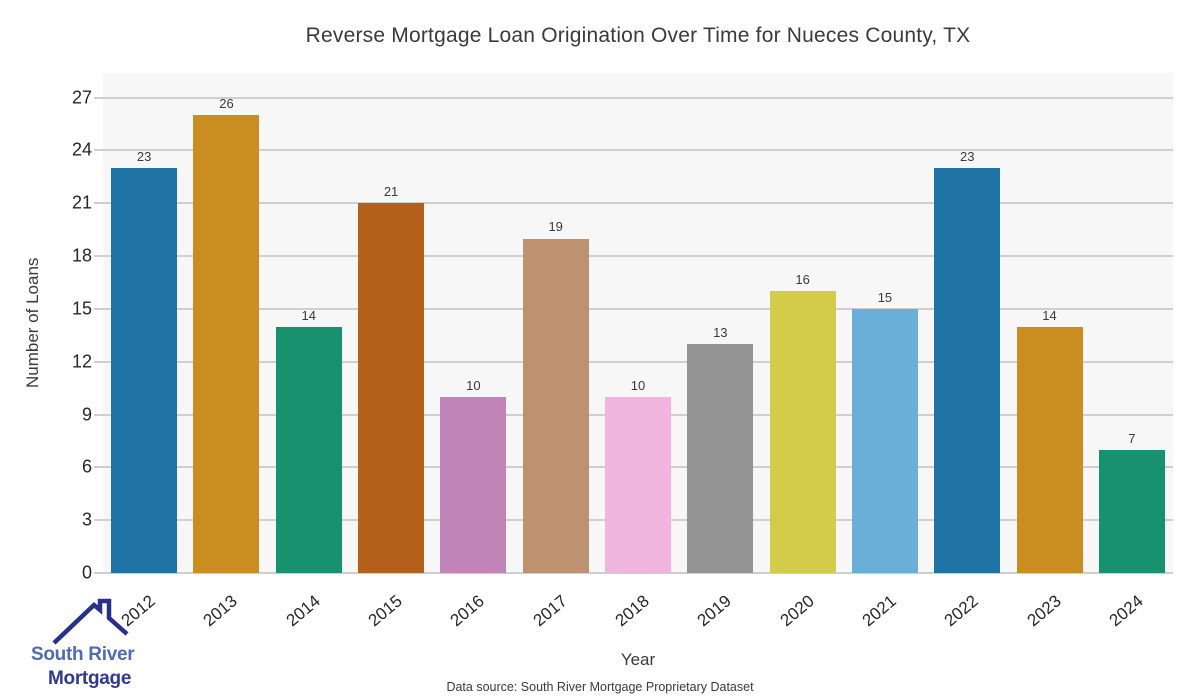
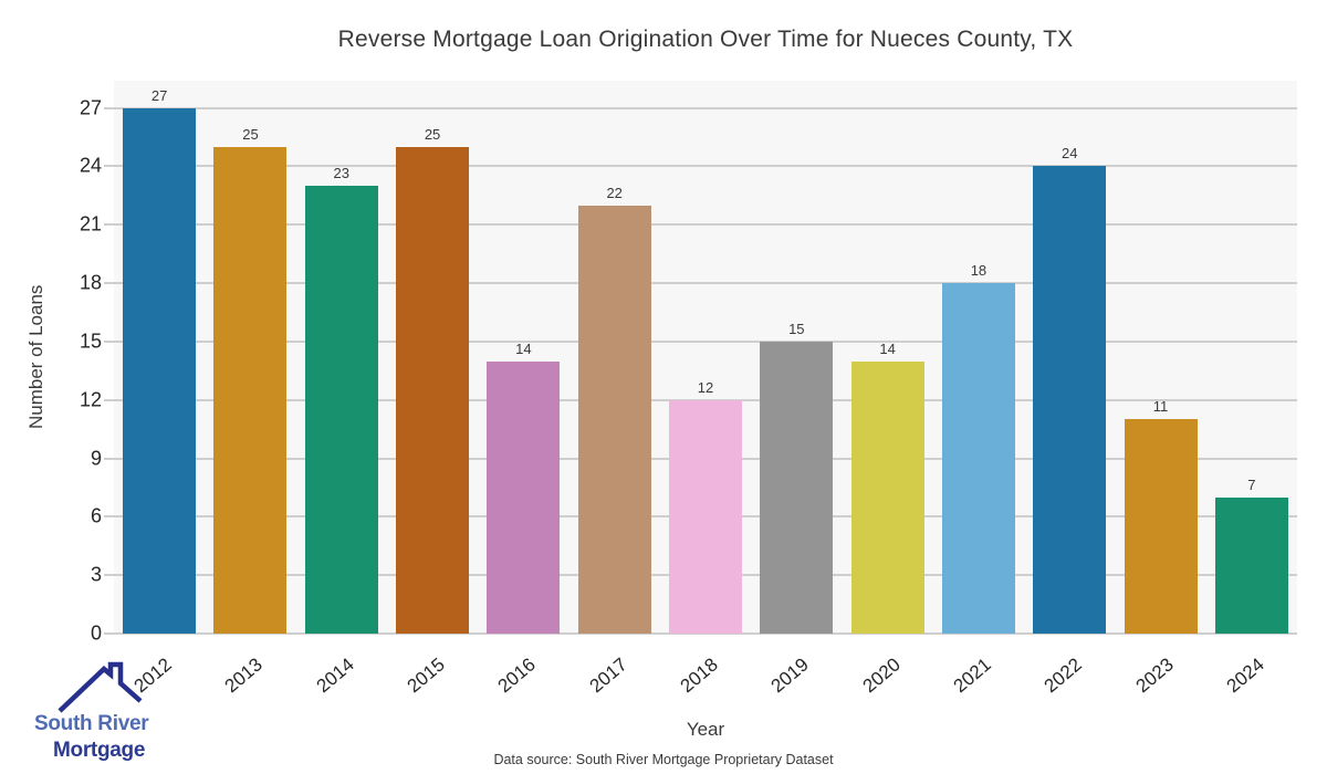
2012: 23 -> 27
2013: 26 -> 25
2014: 14 -> 23
2015: 21 -> 25
2016: 10 -> 14
2017: 19 -> 22
2018: 10 -> 12
2019: 13 -> 15
2020: 16 -> 14
2021: 15 -> 18
2022: 23 -> 24
2023: 14 -> 11
